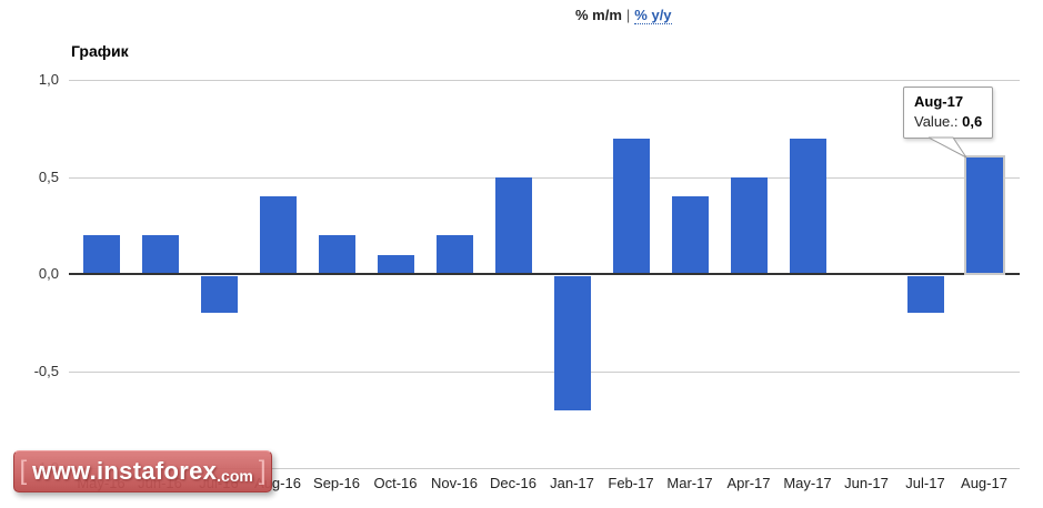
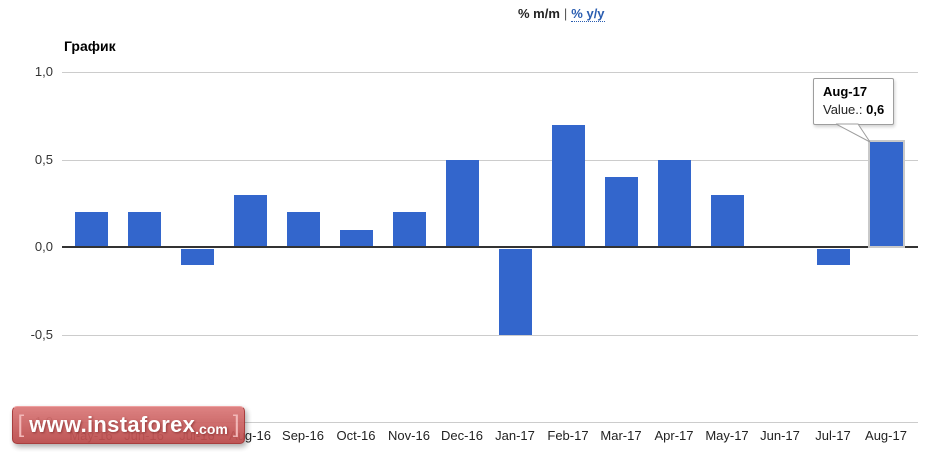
Jul-16: -0,2 -> -0,1
Aug-16: 0,4 -> 0,3
Jan-17: -0,7 -> -0,5
May-17: 0,7 -> 0,3
Jul-17: -0,2 -> -0,1
